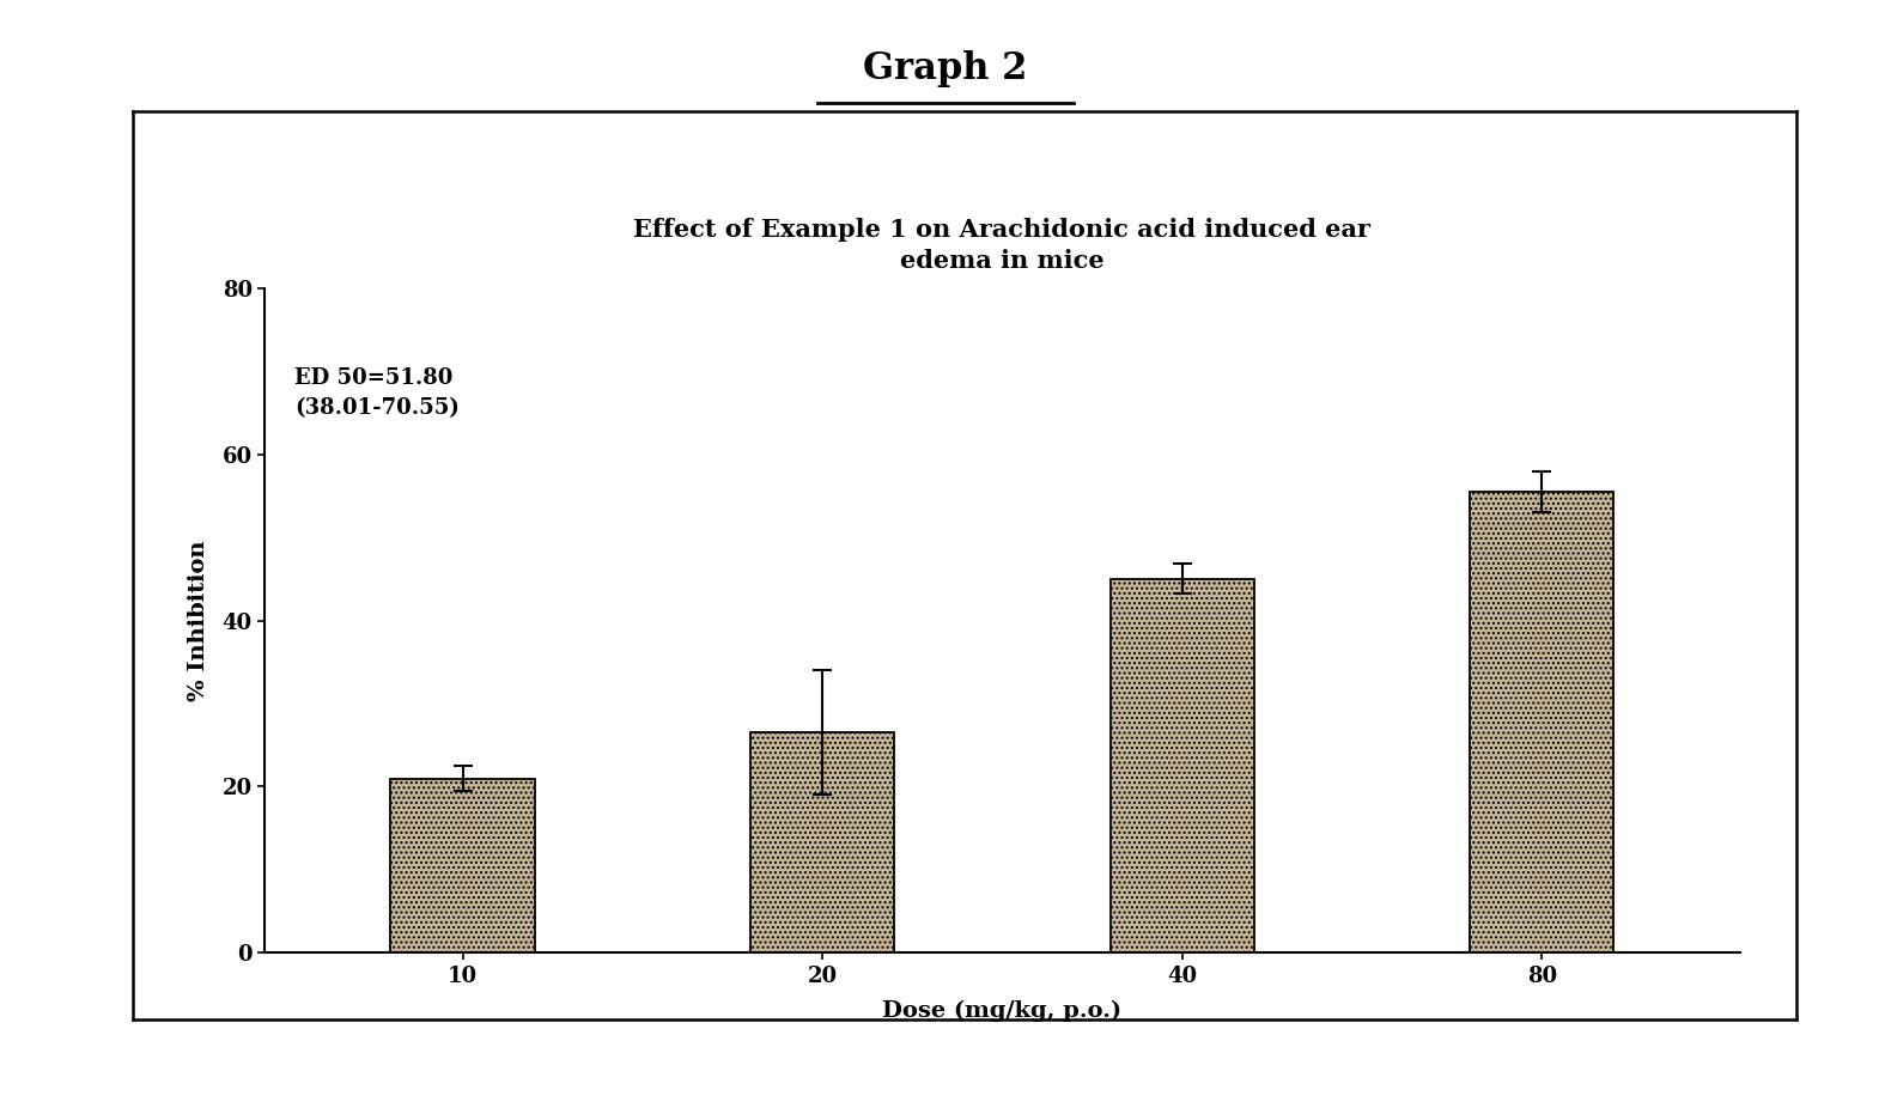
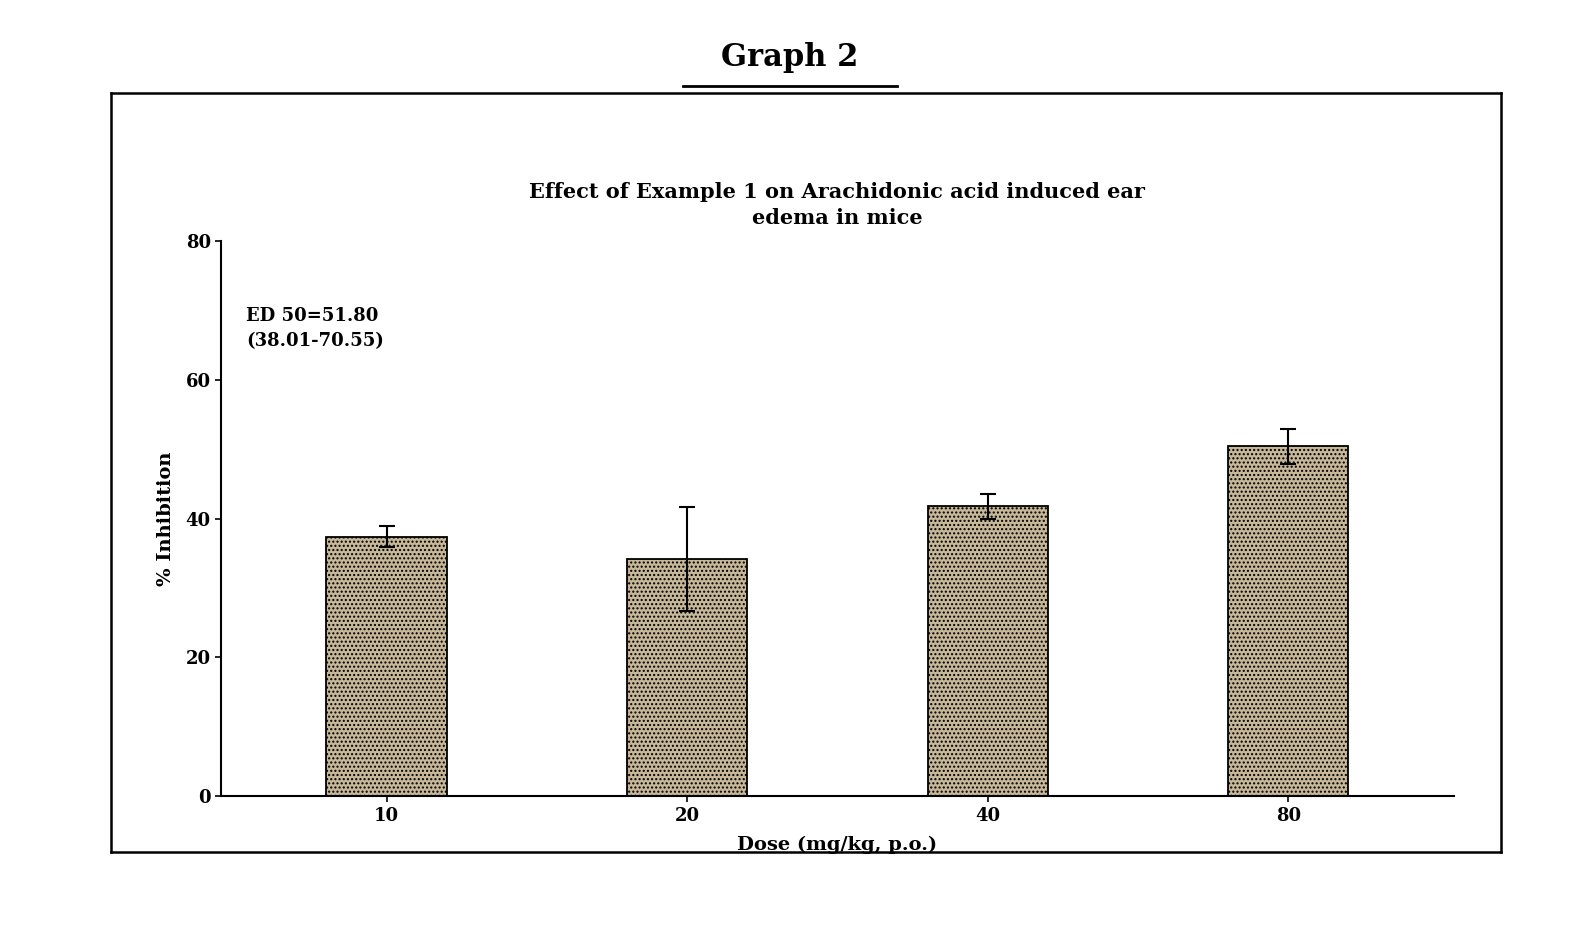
10: 21.0 -> 37.4
20: 26.5 -> 34.2
40: 45.0 -> 41.8
80: 55.5 -> 50.4
